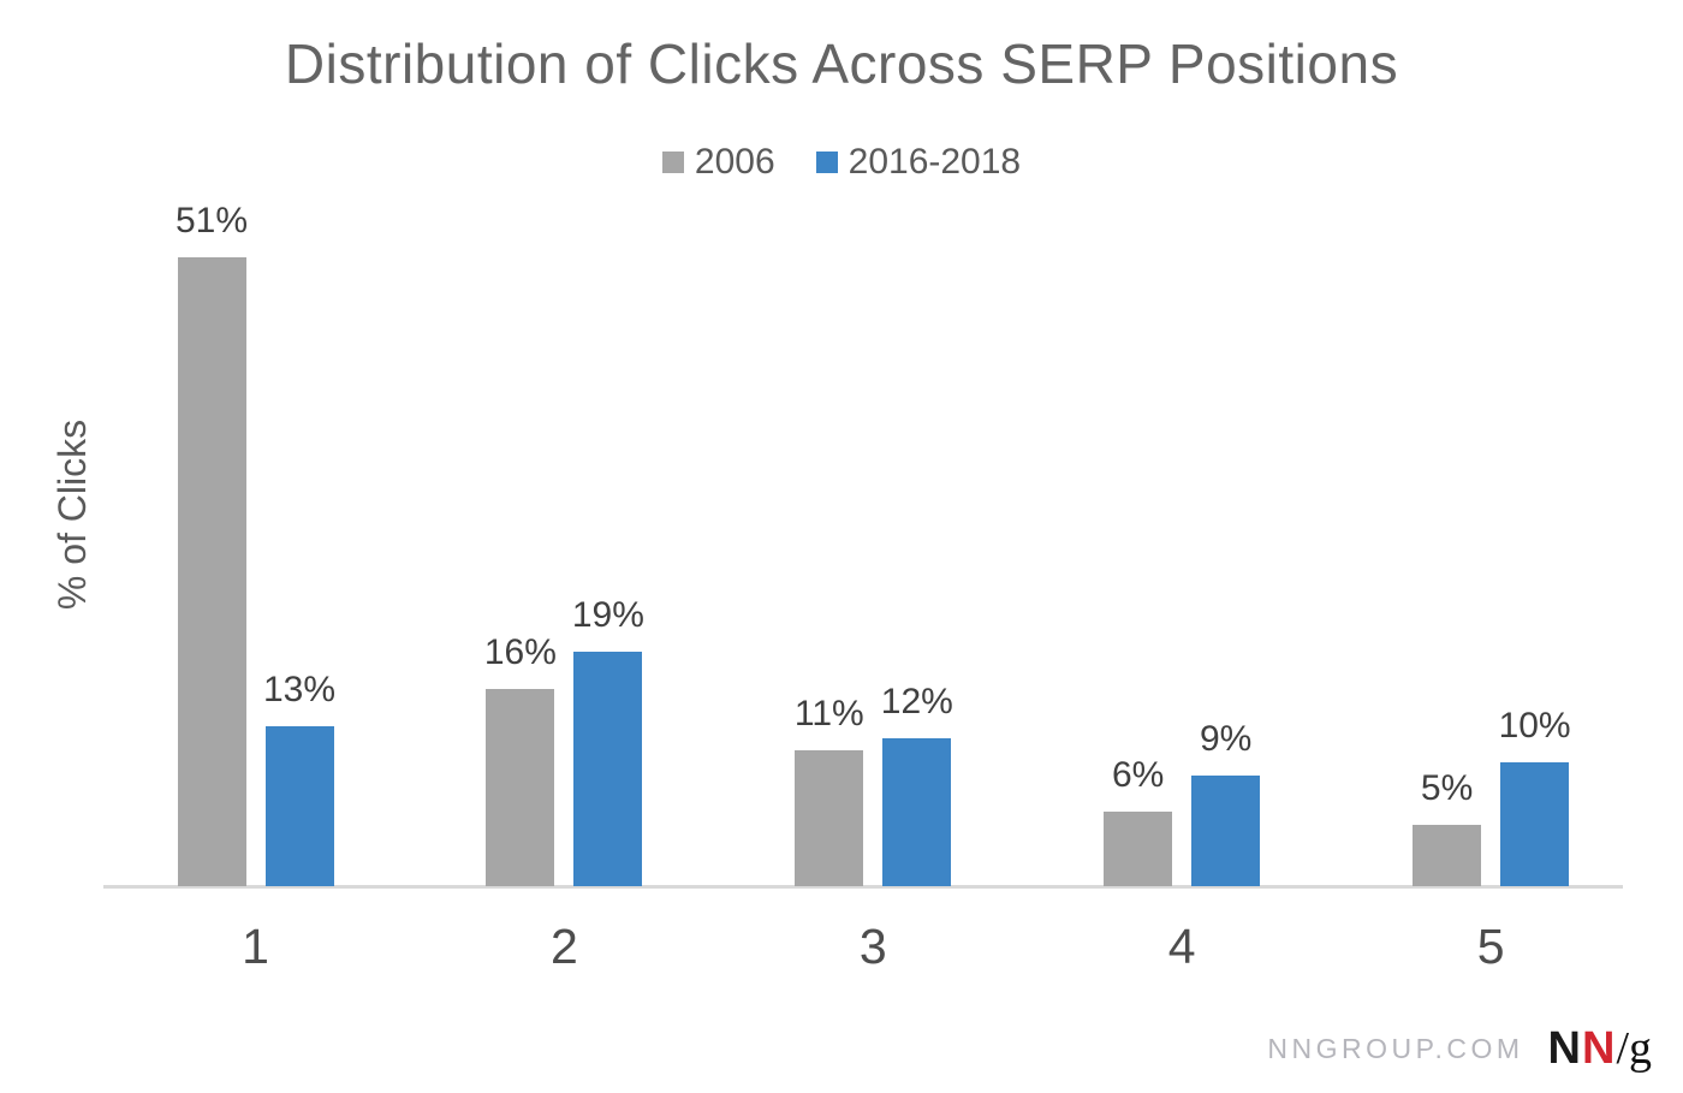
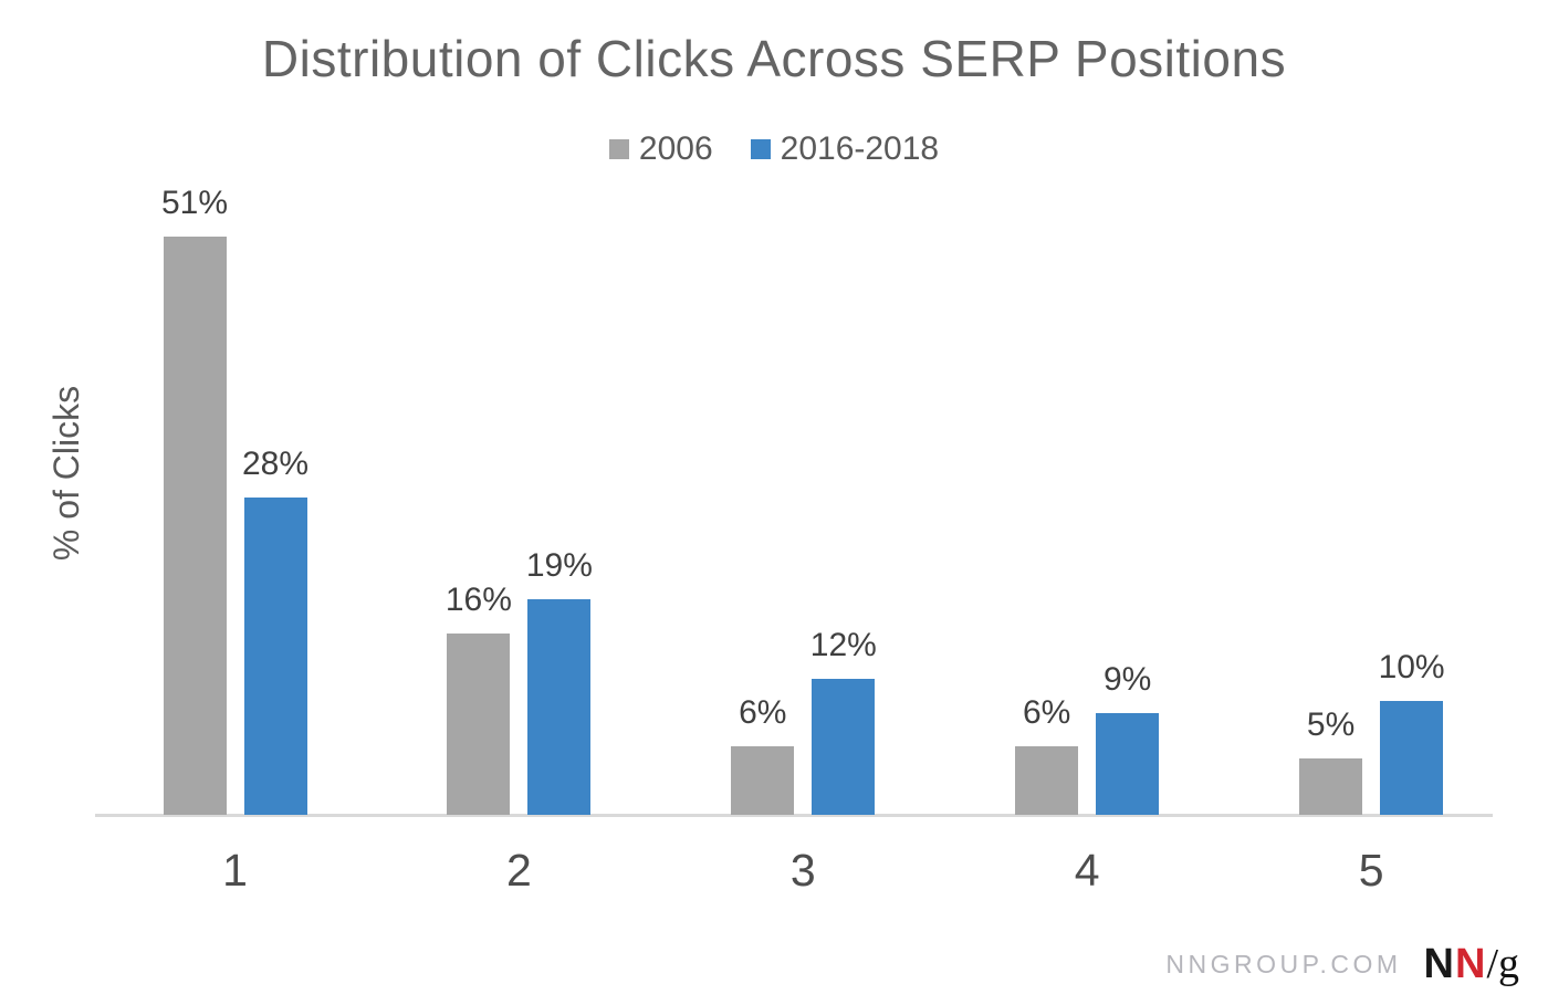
2016-2018/1: 13% -> 28%
2006/3: 11% -> 6%
